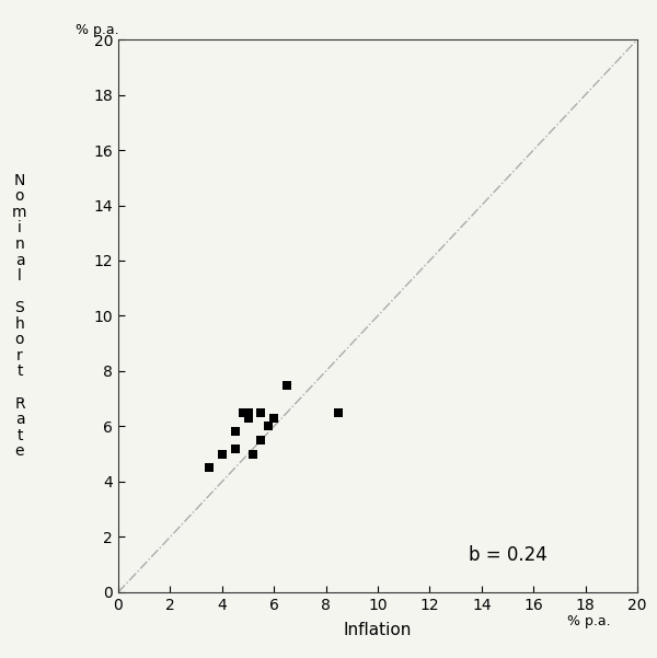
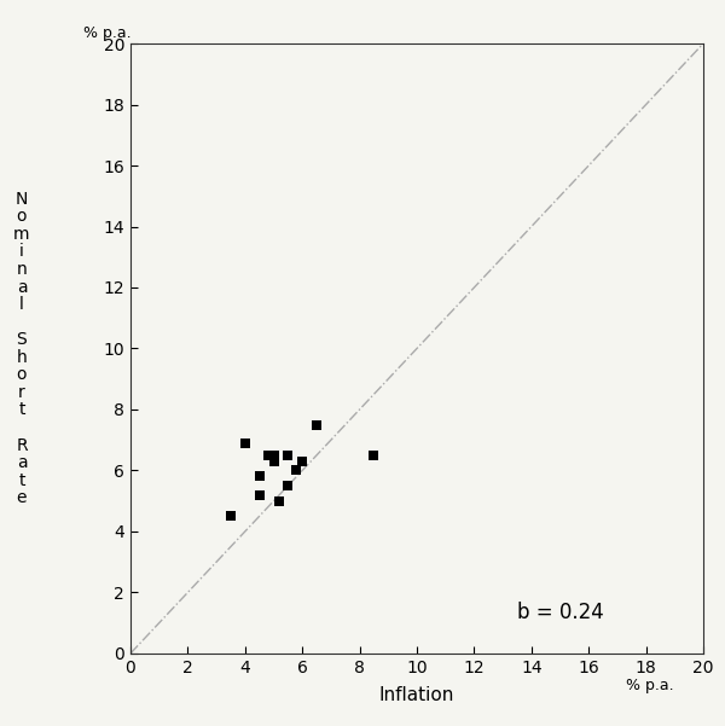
4: 5.0 -> 6.9
